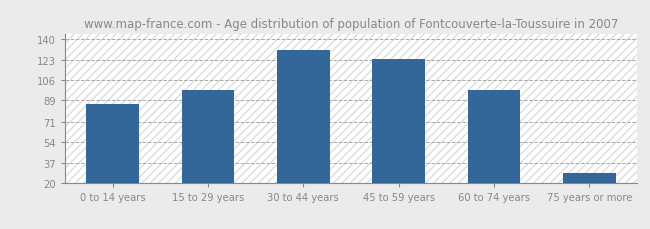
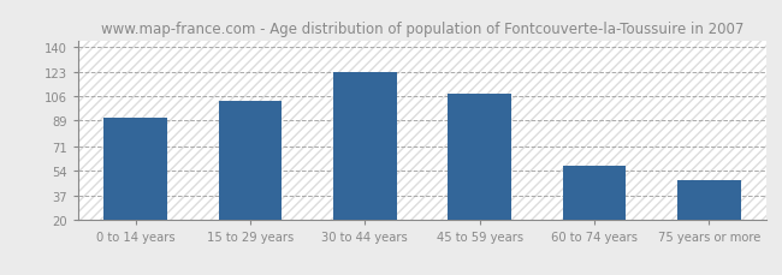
0 to 14 years: 86 -> 91
15 to 29 years: 98 -> 103
30 to 44 years: 131 -> 123
45 to 59 years: 124 -> 108
60 to 74 years: 98 -> 58
75 years or more: 28 -> 48
